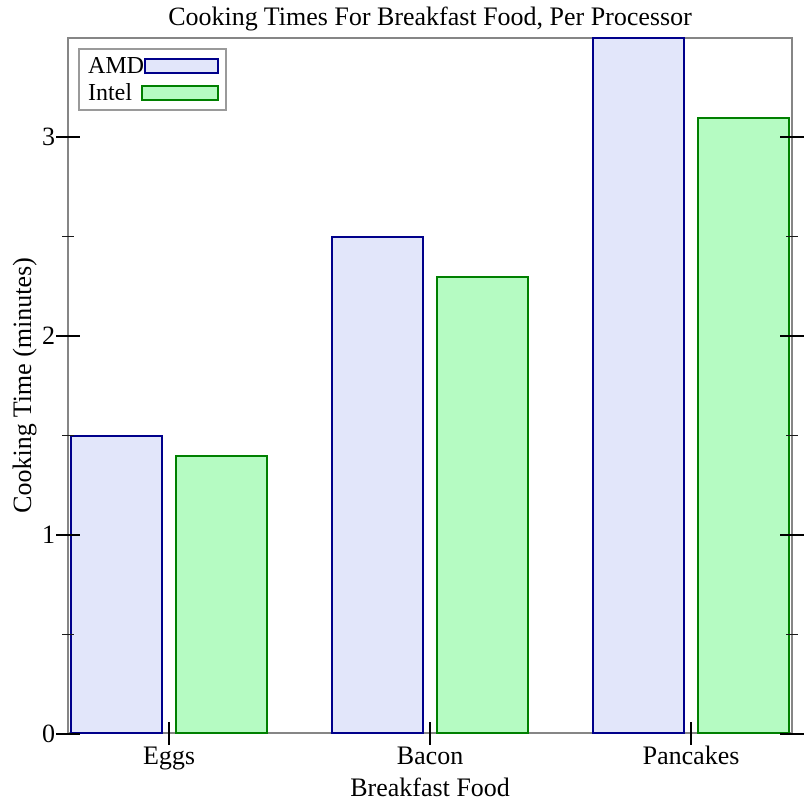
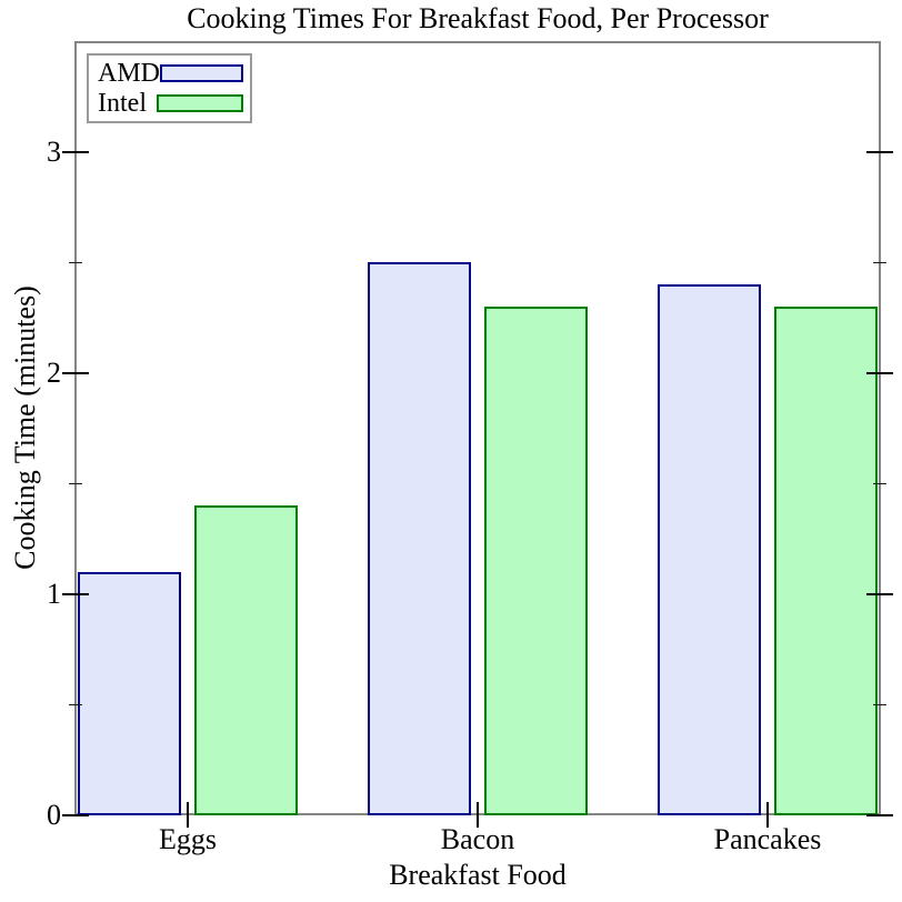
AMD/Eggs: 1.5 -> 1.1
AMD/Pancakes: 3.5 -> 2.4
Intel/Pancakes: 3.1 -> 2.3
